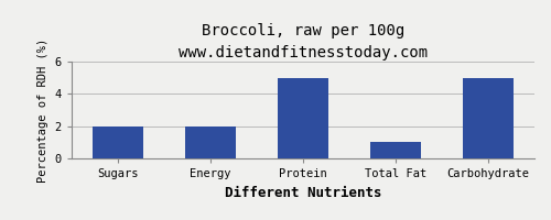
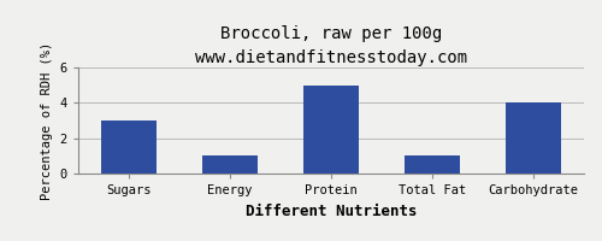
Sugars: 2 -> 3
Energy: 2 -> 1
Carbohydrate: 5 -> 4
